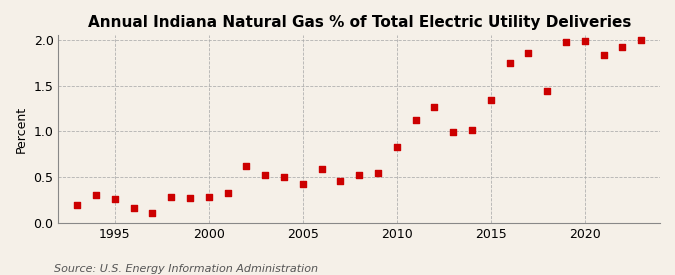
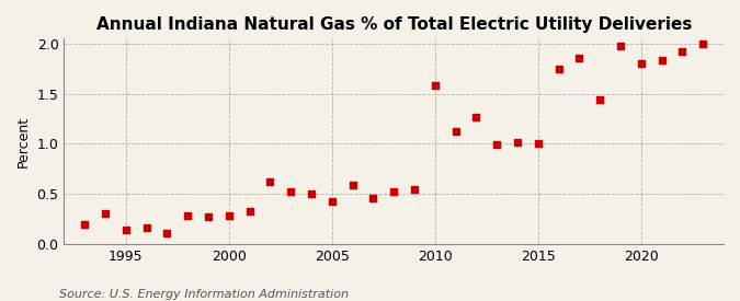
1995: 0.26 -> 0.14
2010: 0.83 -> 1.58
2015: 1.34 -> 1.00
2020: 1.99 -> 1.80
